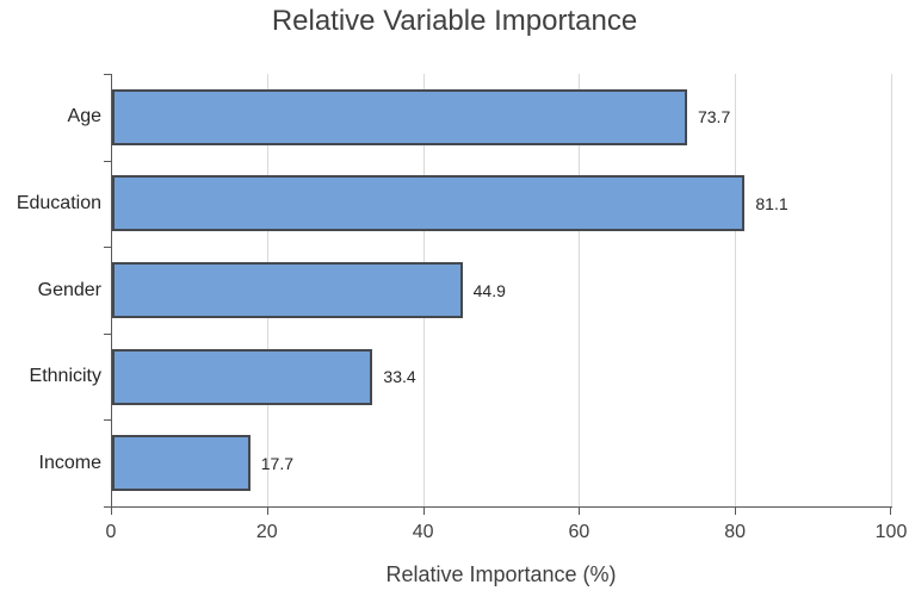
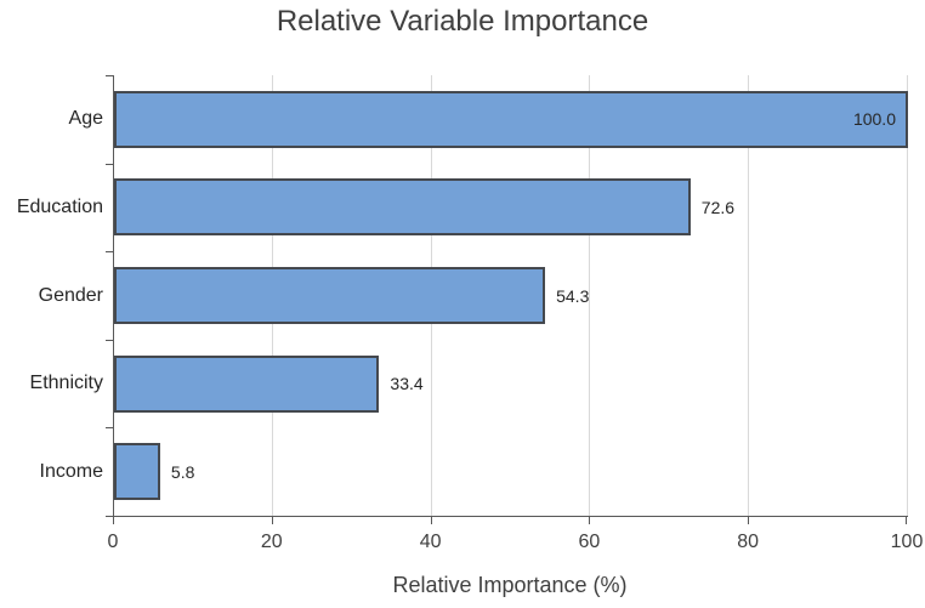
Age: 73.7 -> 100.0
Education: 81.1 -> 72.6
Gender: 44.9 -> 54.3
Income: 17.7 -> 5.8
